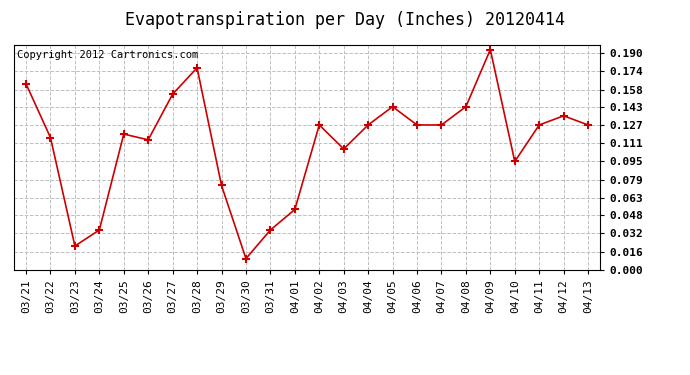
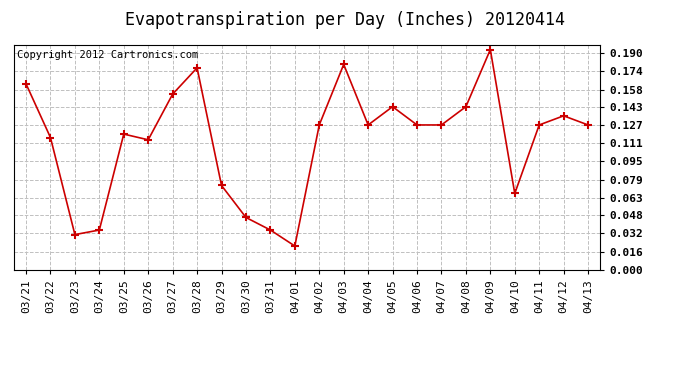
03/23: 0.021 -> 0.031
03/30: 0.010 -> 0.046
04/01: 0.053 -> 0.021
04/03: 0.106 -> 0.180
04/10: 0.095 -> 0.067
